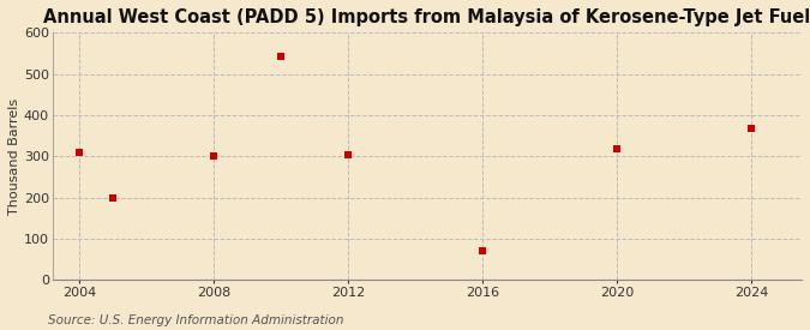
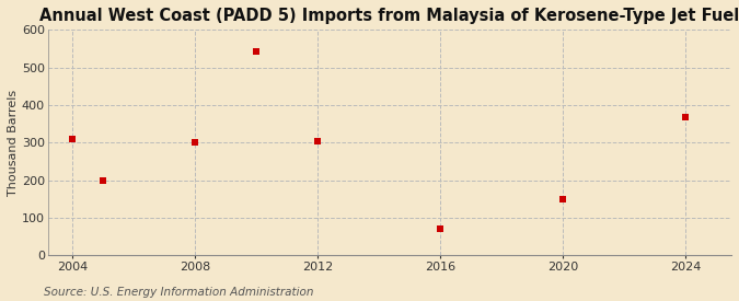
2020: 318 -> 150
